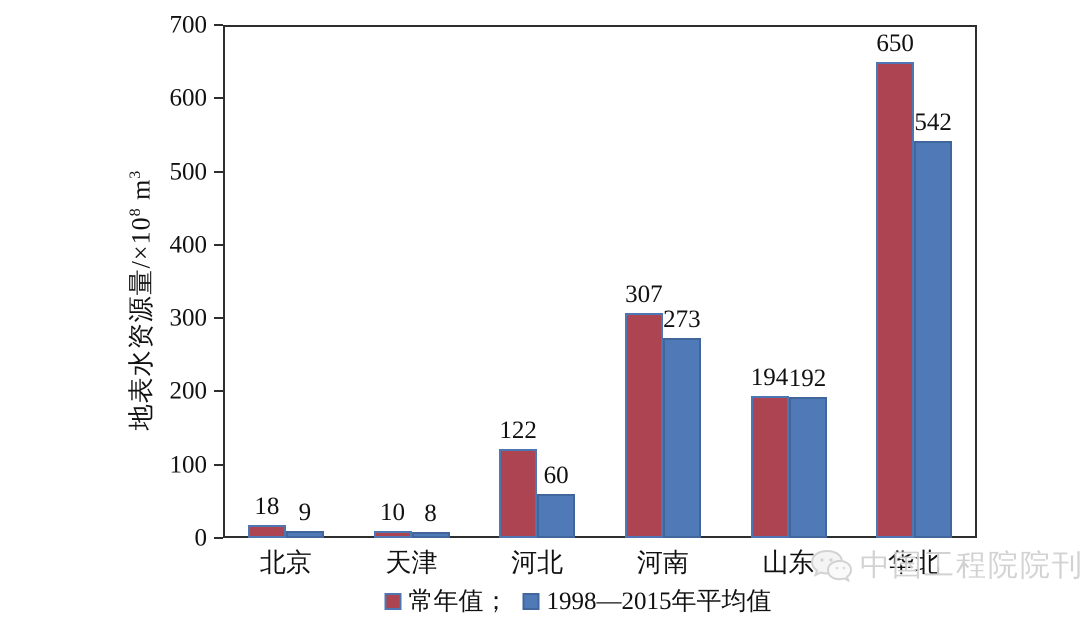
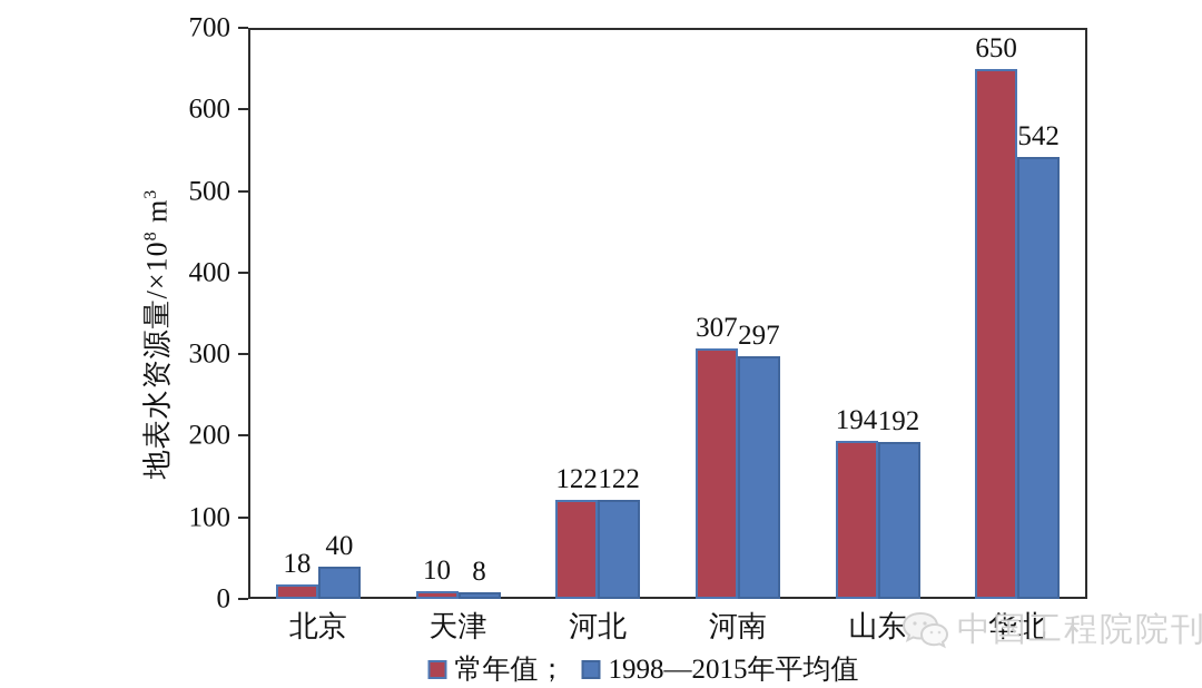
1998—2015年平均值/北京: 9 -> 40
1998—2015年平均值/河北: 60 -> 122
1998—2015年平均值/河南: 273 -> 297
